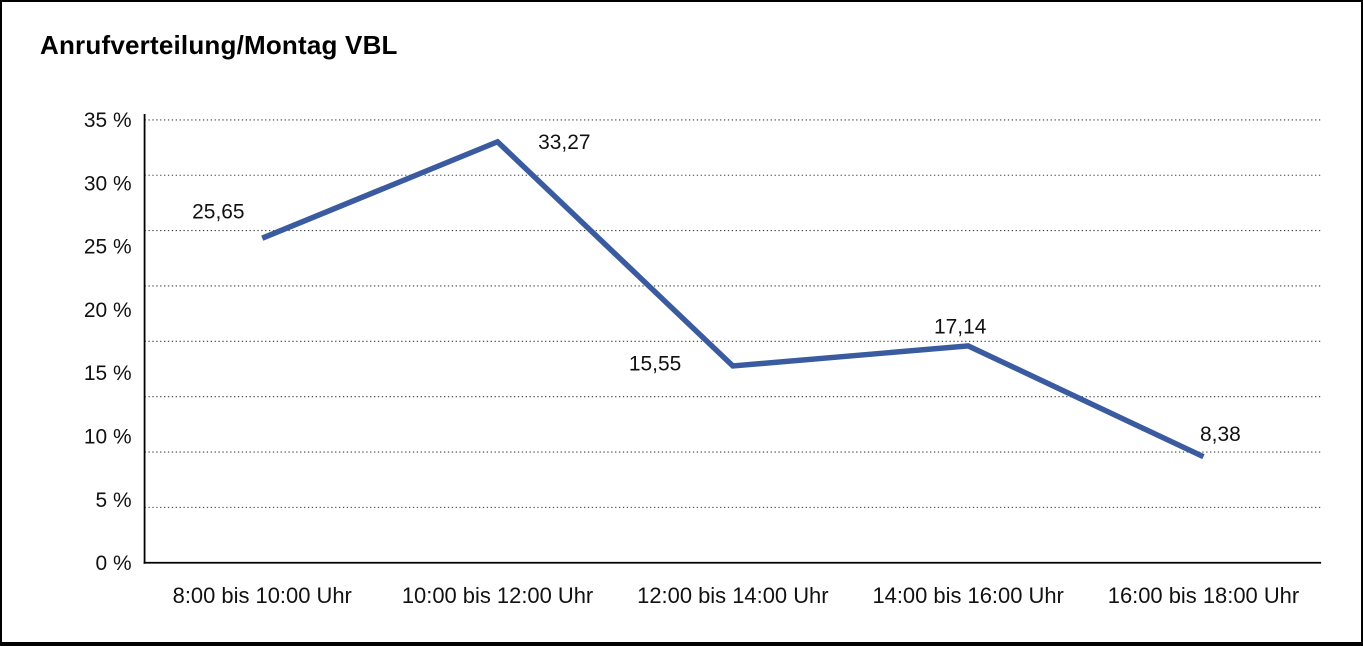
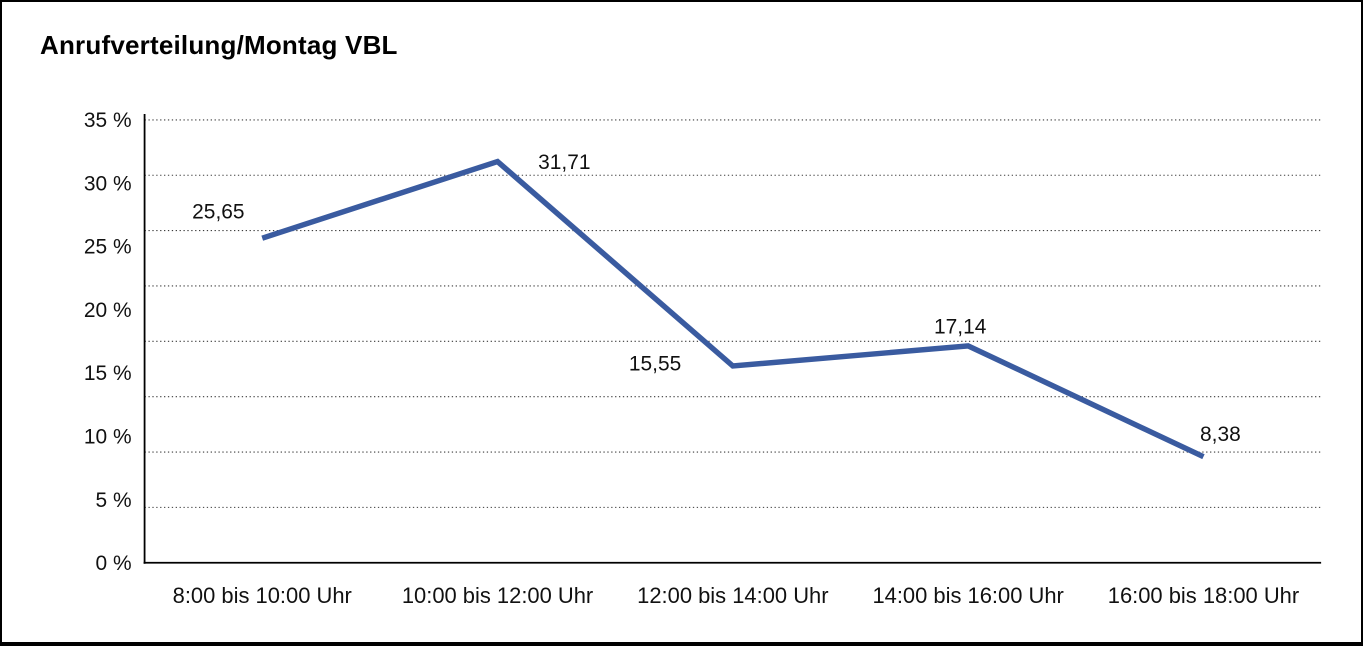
10:00 bis 12:00 Uhr: 33,27 -> 31,71
